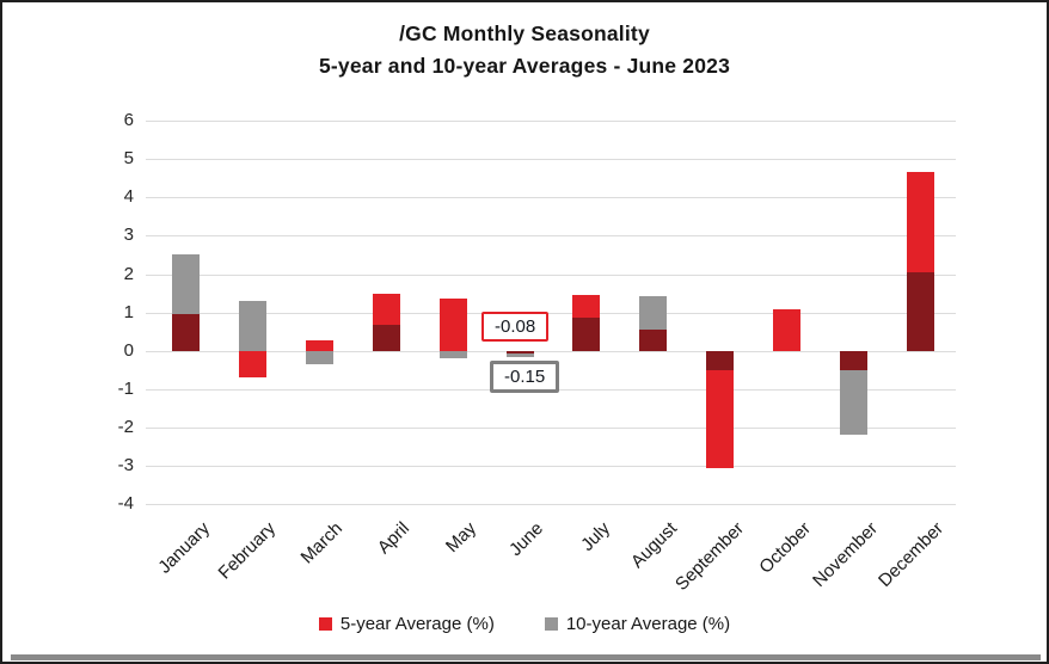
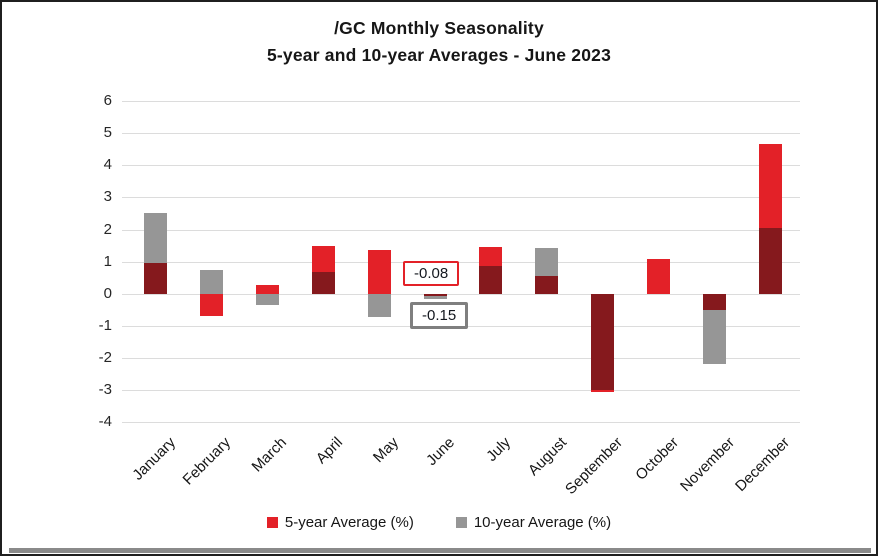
10-year Average (%)/February: 1.3 -> 0.8
10-year Average (%)/May: -0.2 -> -0.7
10-year Average (%)/September: -0.5 -> -3.0
